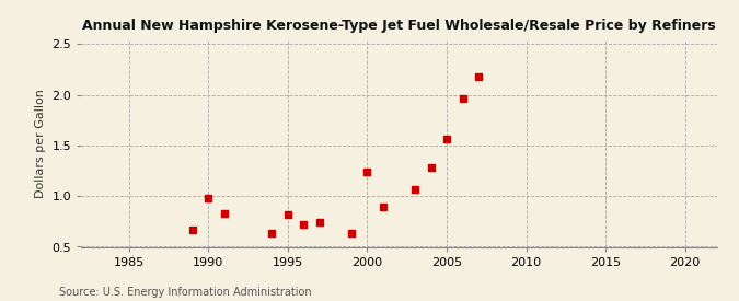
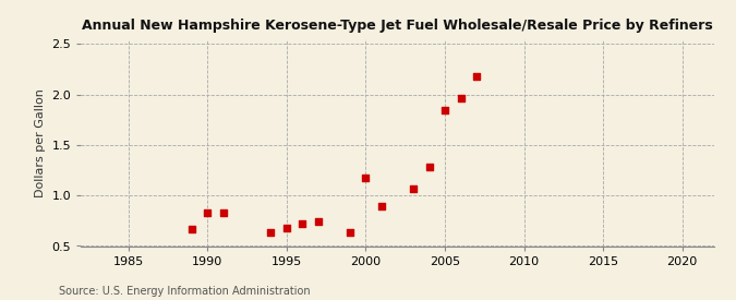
1990: 0.98 -> 0.83
1995: 0.82 -> 0.68
2000: 1.24 -> 1.17
2005: 1.56 -> 1.85
